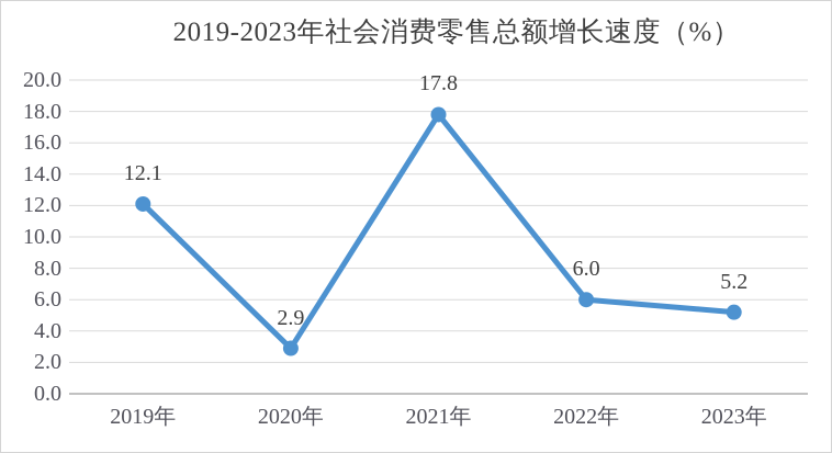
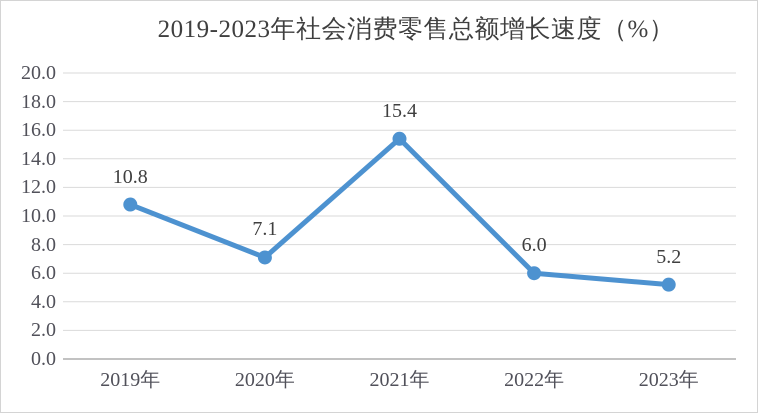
2019年: 12.1 -> 10.8
2020年: 2.9 -> 7.1
2021年: 17.8 -> 15.4
